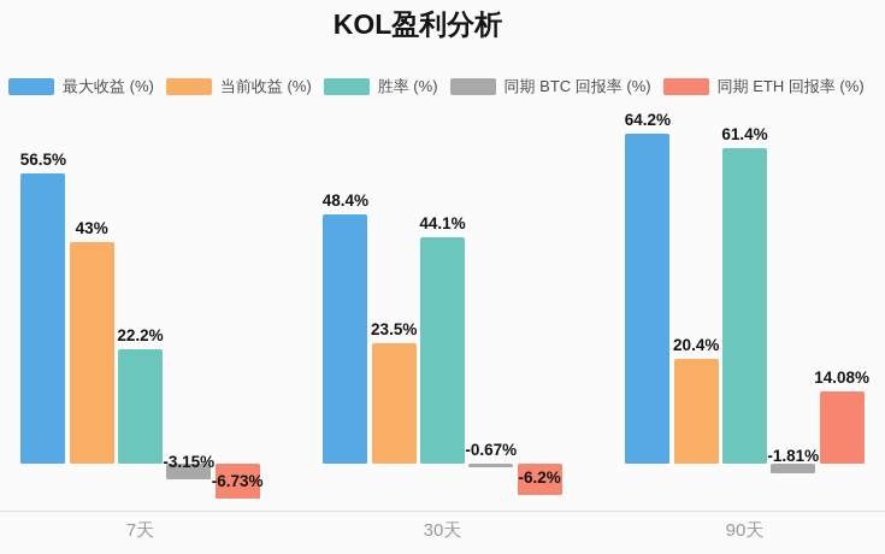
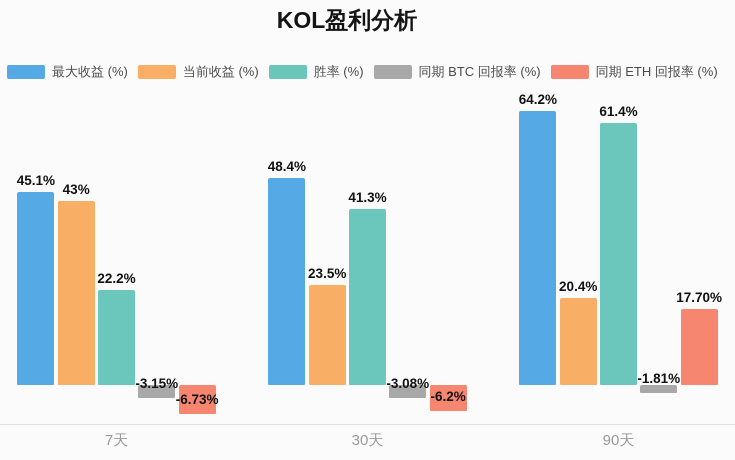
最大收益 (%)/7天: 56.5% -> 45.1%
胜率 (%)/30天: 44.1% -> 41.3%
同期 BTC 回报率 (%)/30天: -0.67% -> -3.08%
同期 ETH 回报率 (%)/90天: 14.08% -> 17.70%
